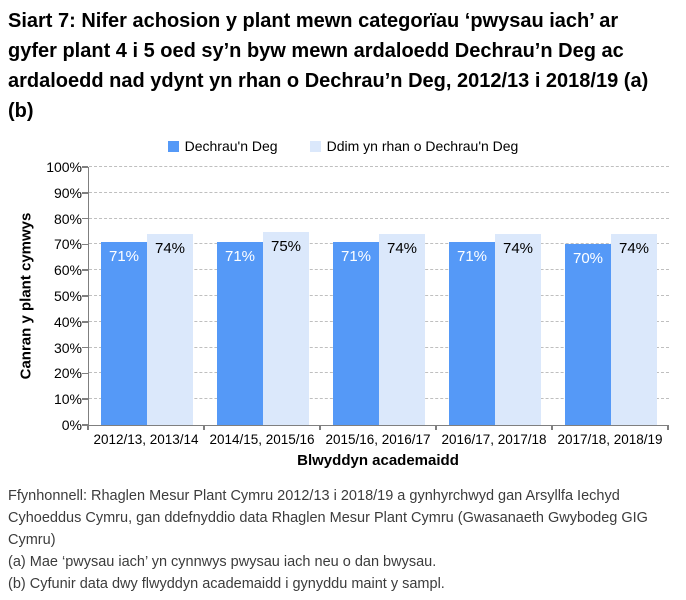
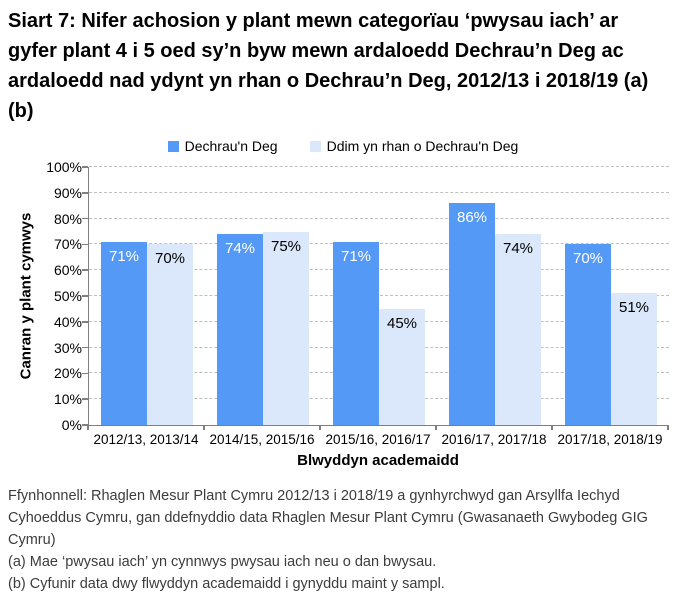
Ddim yn rhan o Dechrau'n Deg/2012/13, 2013/14: 74% -> 70%
Dechrau'n Deg/2014/15, 2015/16: 71% -> 74%
Ddim yn rhan o Dechrau'n Deg/2015/16, 2016/17: 74% -> 45%
Dechrau'n Deg/2016/17, 2017/18: 71% -> 86%
Ddim yn rhan o Dechrau'n Deg/2017/18, 2018/19: 74% -> 51%
